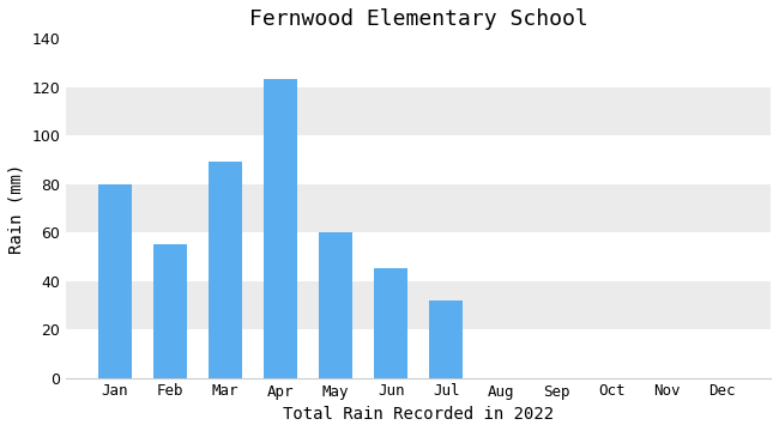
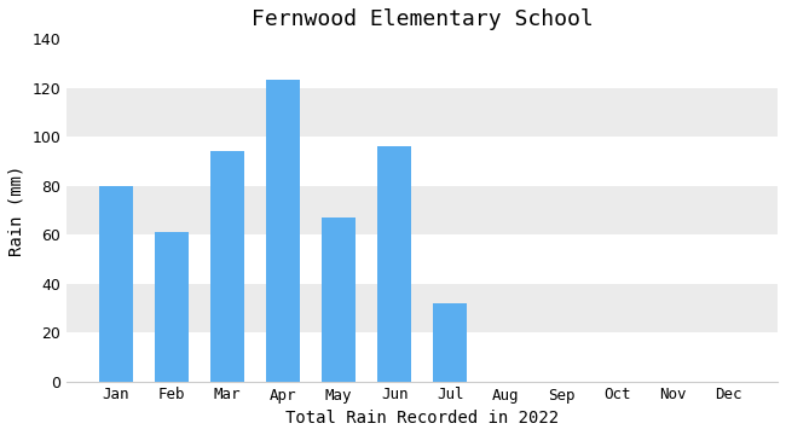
Feb: 55 -> 61
Mar: 89 -> 94
May: 60 -> 67
Jun: 45 -> 96
